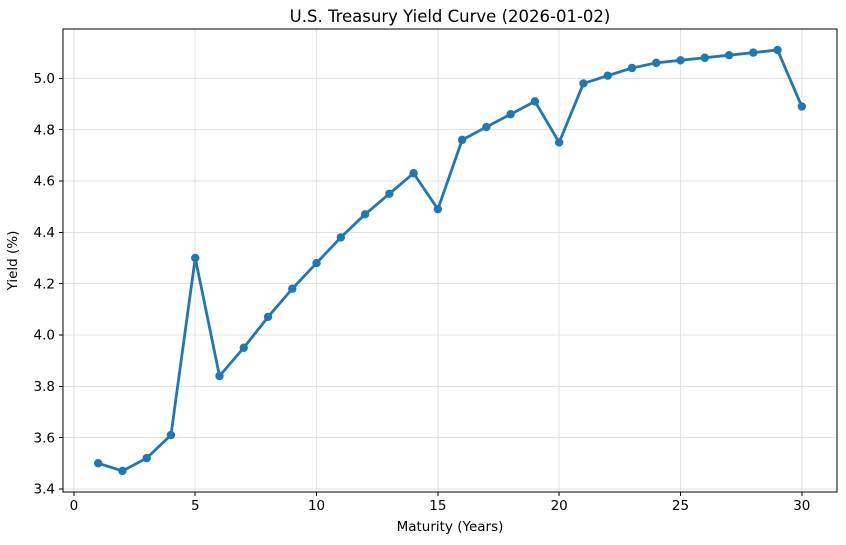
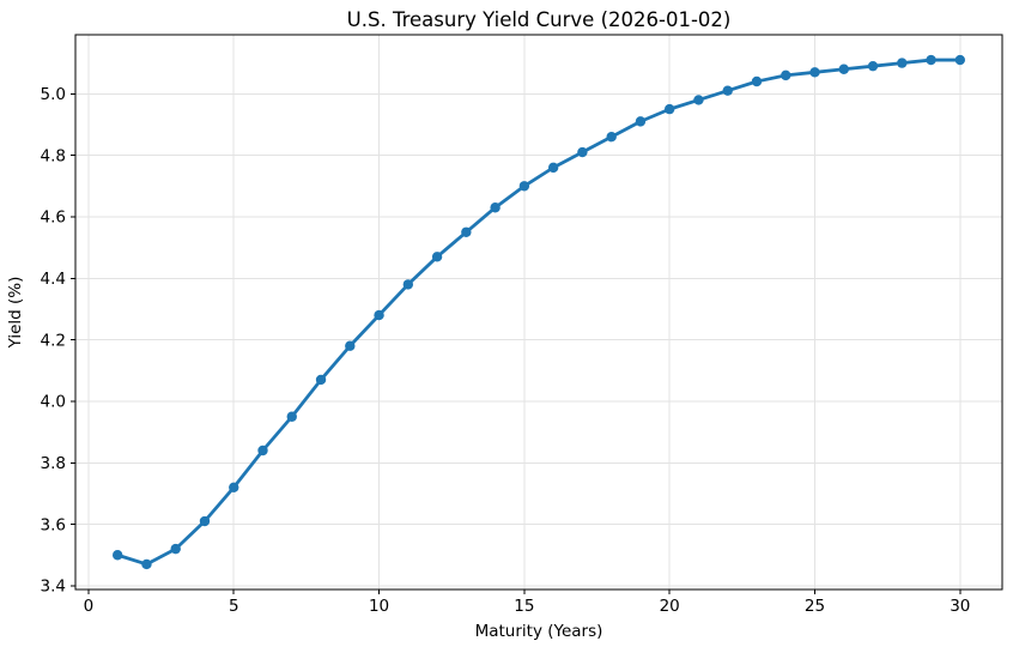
5: 4.30 -> 3.72
15: 4.49 -> 4.70
20: 4.75 -> 4.95
30: 4.89 -> 5.11
